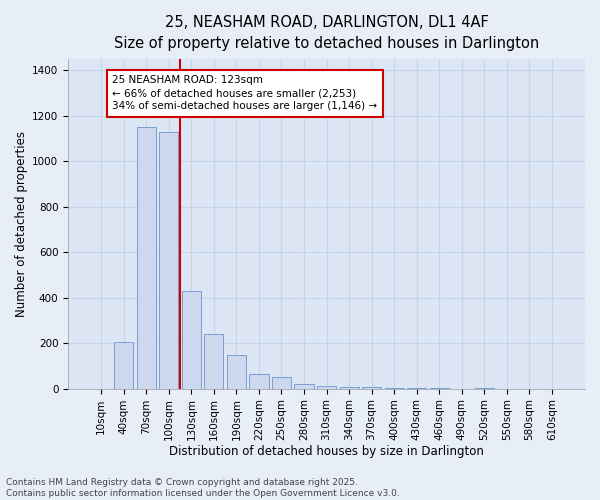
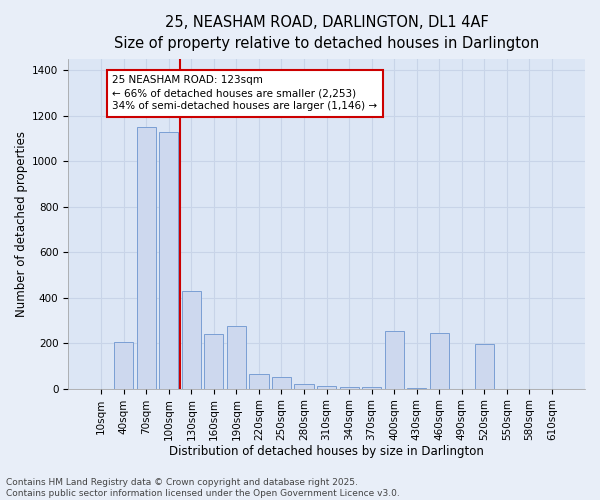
190sqm: 150 -> 275
400sqm: 2 -> 255
460sqm: 1 -> 245
520sqm: 1 -> 195
